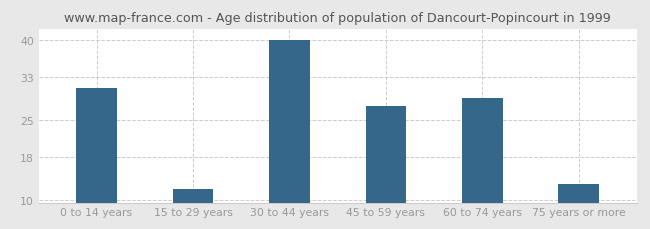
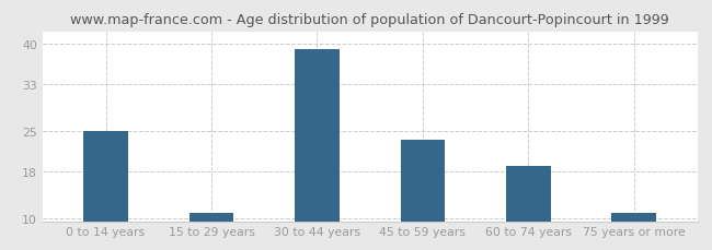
0 to 14 years: 31.0 -> 25.0
15 to 29 years: 12.0 -> 11.0
30 to 44 years: 40.0 -> 39.0
45 to 59 years: 27.6 -> 23.5
60 to 74 years: 29.0 -> 19.0
75 years or more: 13.0 -> 11.0
